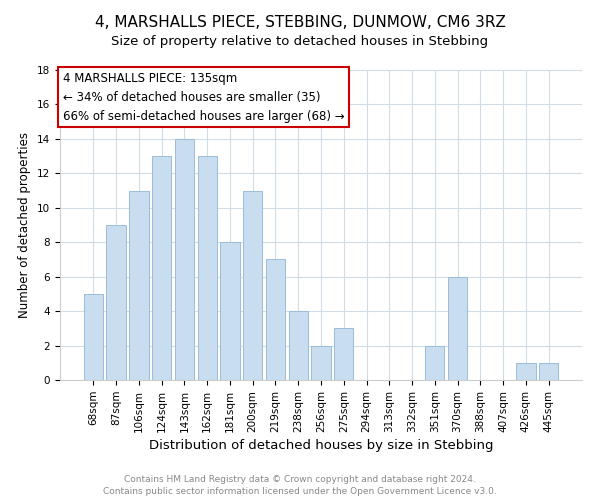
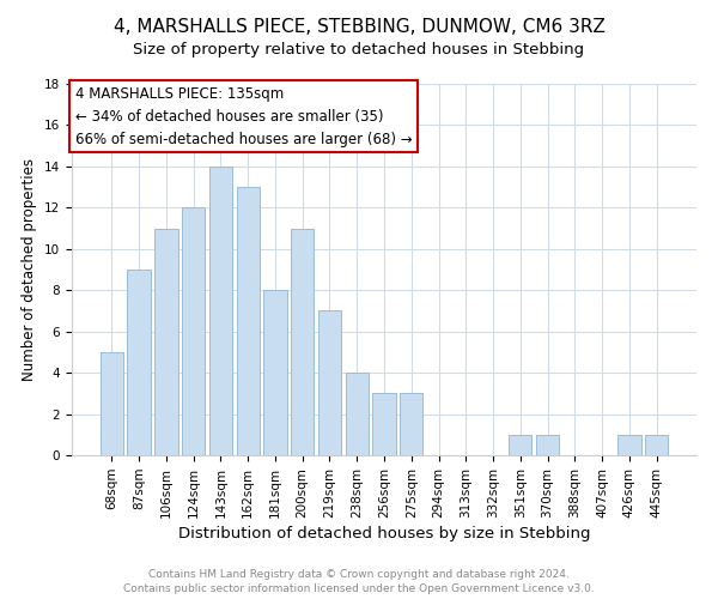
124sqm: 13 -> 12
256sqm: 2 -> 3
351sqm: 2 -> 1
370sqm: 6 -> 1
